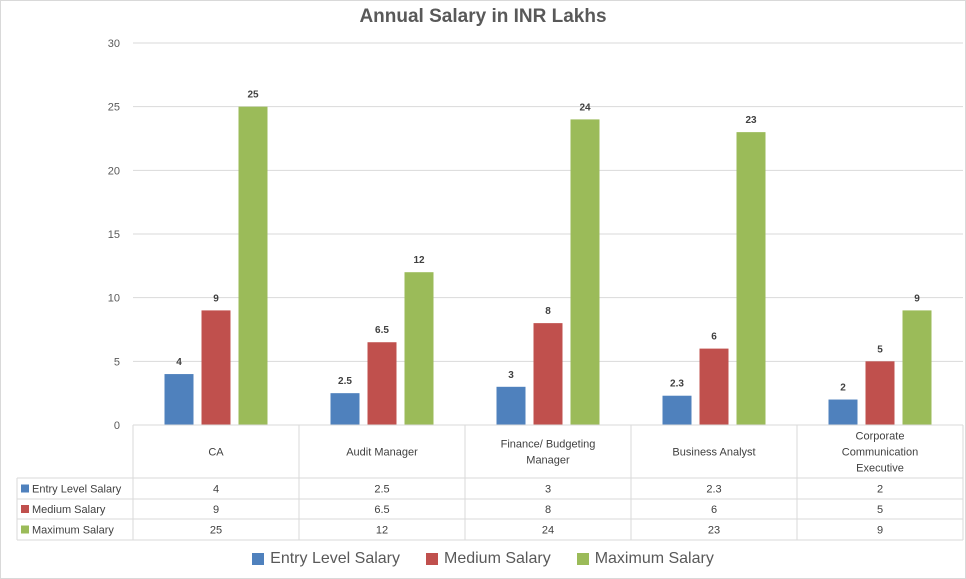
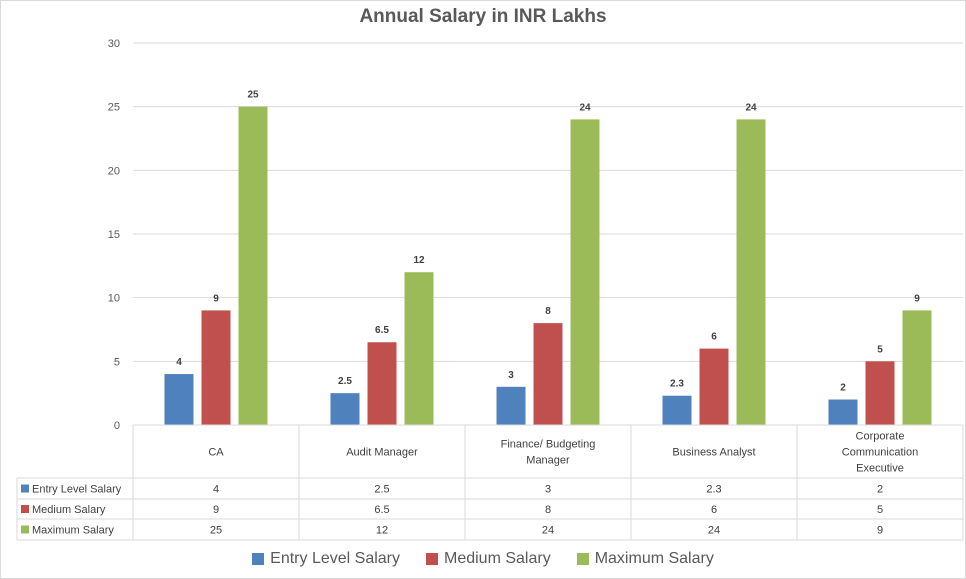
Maximum Salary/Business Analyst: 23 -> 24
